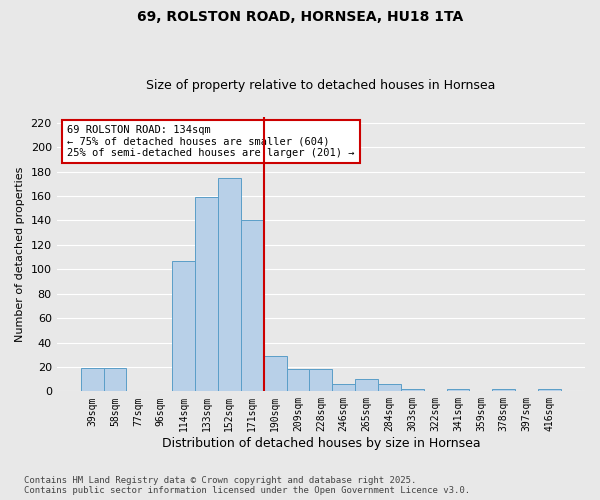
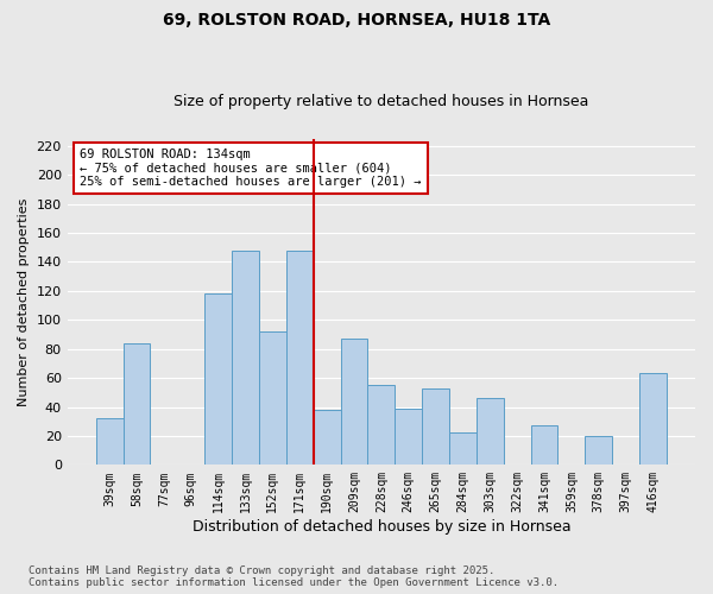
39sqm: 19 -> 32
58sqm: 19 -> 84
114sqm: 107 -> 118
133sqm: 159 -> 148
152sqm: 175 -> 92
171sqm: 140 -> 148
190sqm: 29 -> 38
209sqm: 18 -> 87
228sqm: 18 -> 55
246sqm: 6 -> 39
265sqm: 10 -> 53
284sqm: 6 -> 22
303sqm: 2 -> 46
341sqm: 2 -> 27
378sqm: 2 -> 20
416sqm: 2 -> 63
